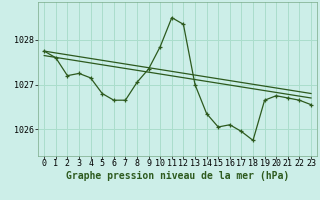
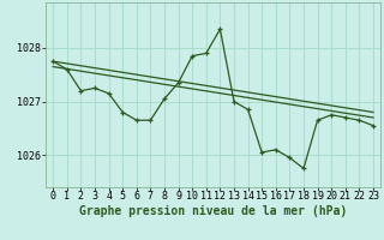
11: 1028.50 -> 1027.90
14: 1026.35 -> 1026.85
